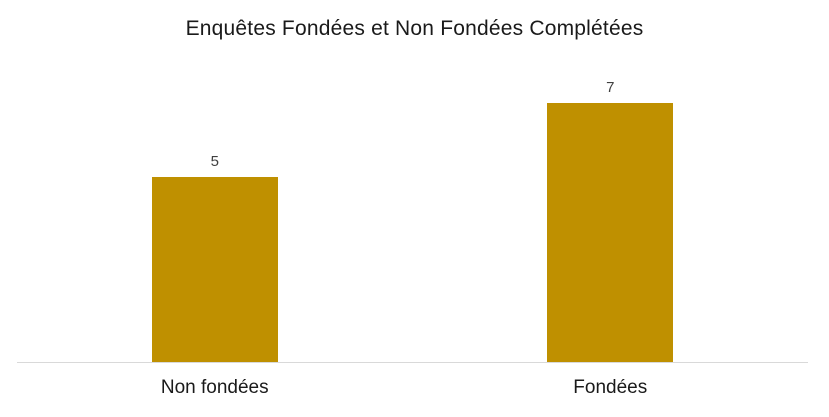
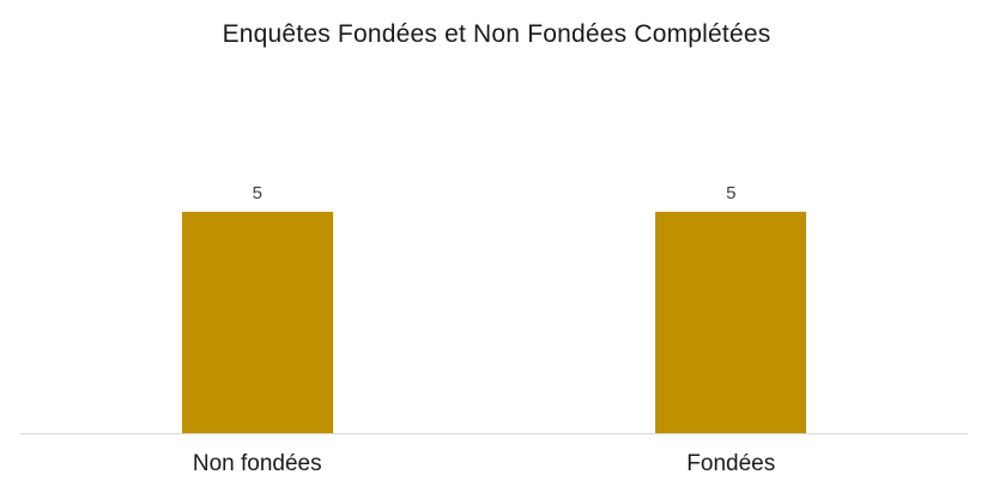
Fondées: 7 -> 5
